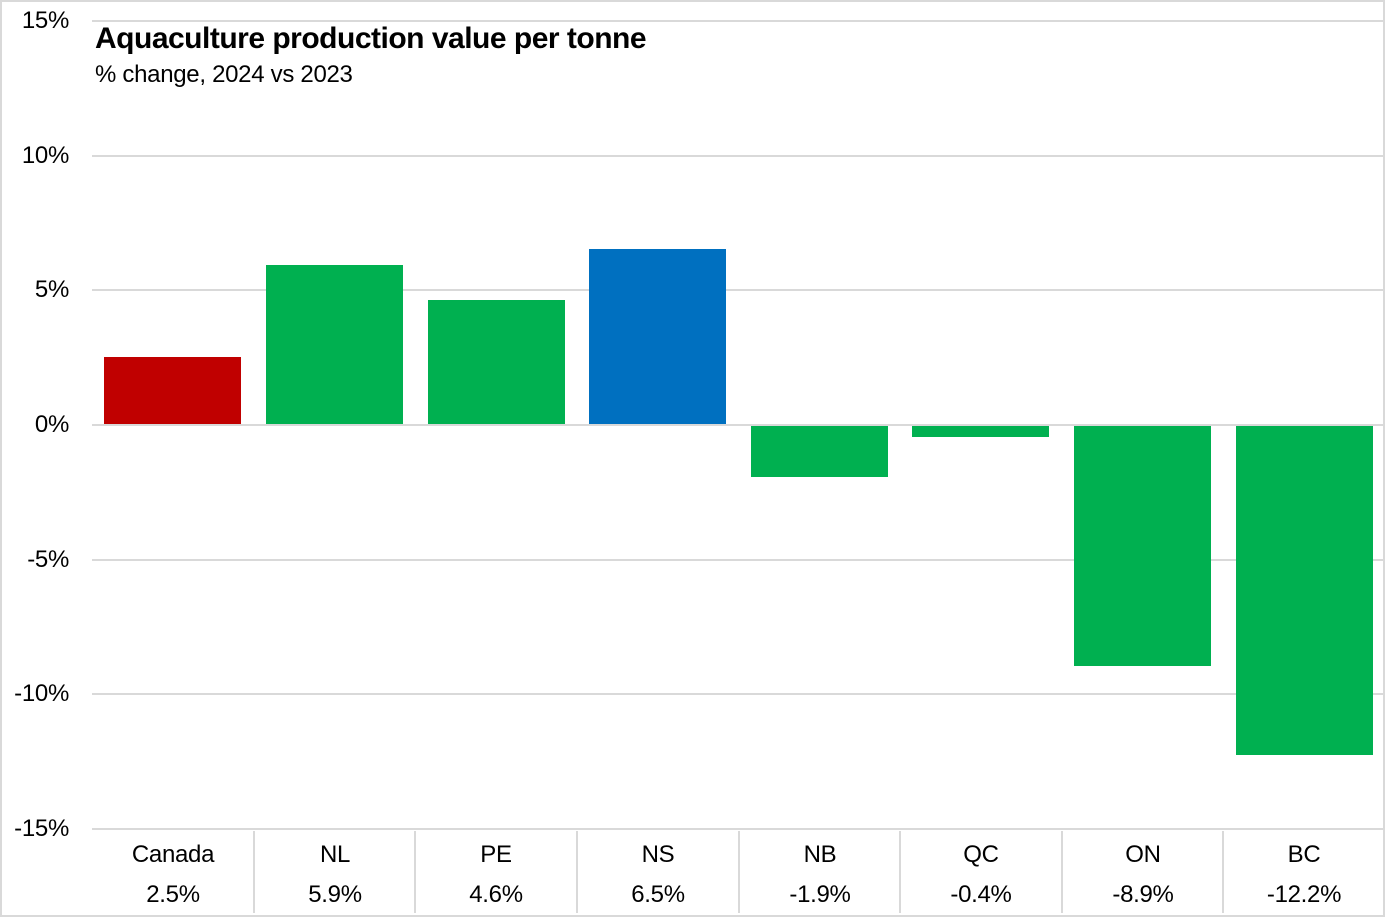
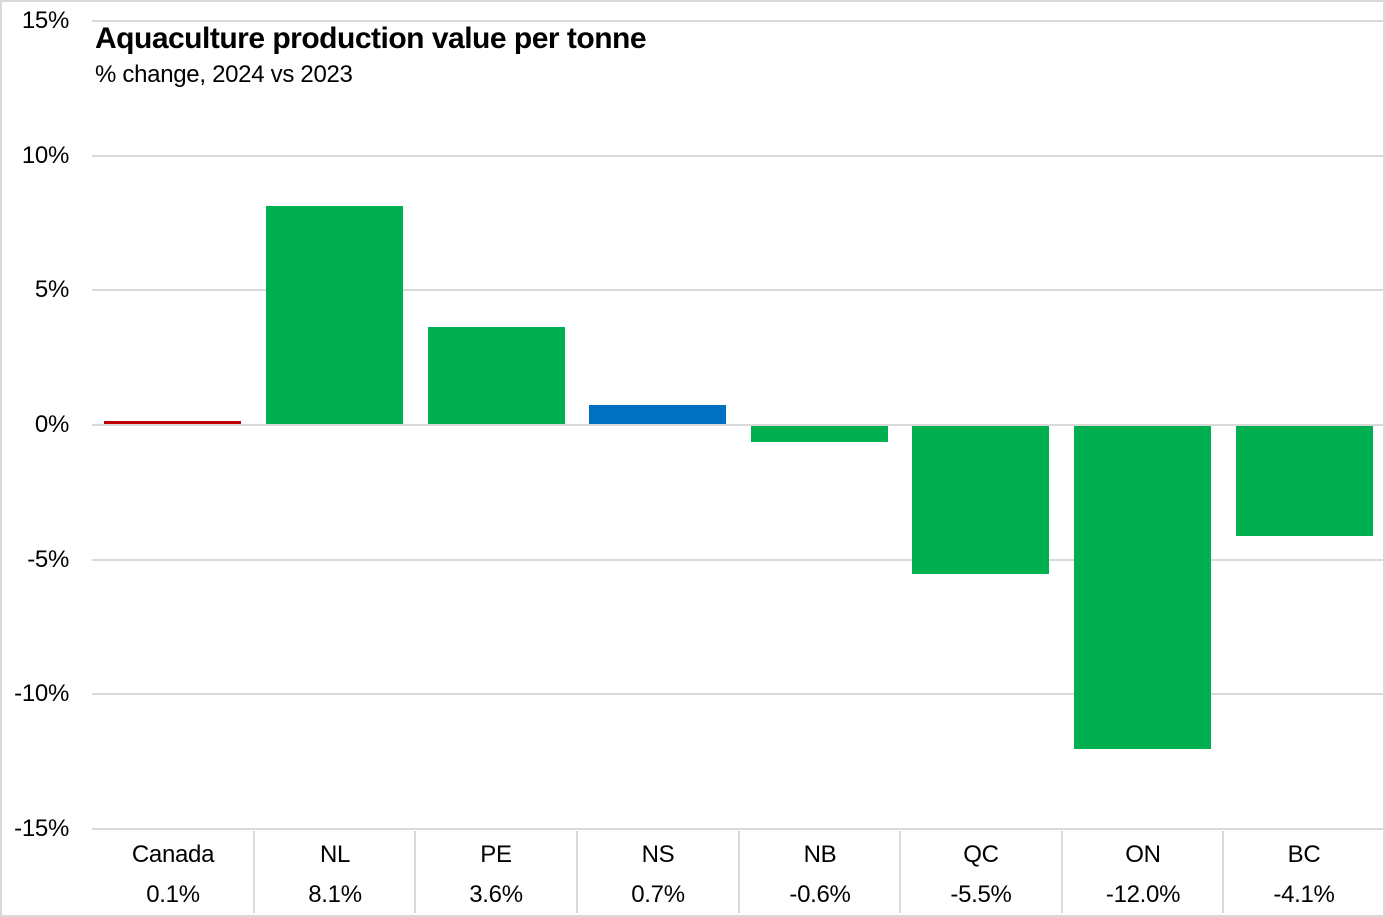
Canada: 2.5% -> 0.1%
NL: 5.9% -> 8.1%
PE: 4.6% -> 3.6%
NS: 6.5% -> 0.7%
NB: -1.9% -> -0.6%
QC: -0.4% -> -5.5%
ON: -8.9% -> -12.0%
BC: -12.2% -> -4.1%
